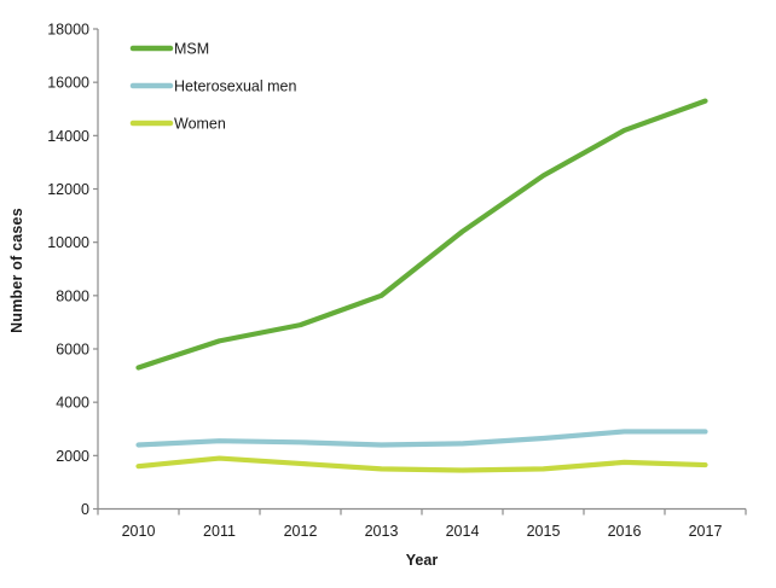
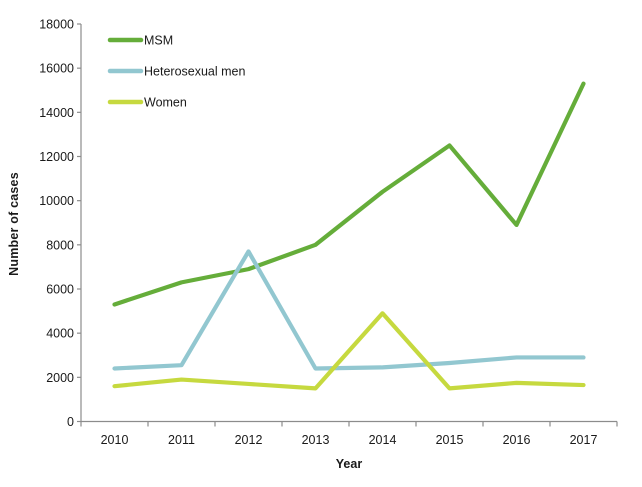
Heterosexual men/2012: 2500 -> 7700
Women/2014: 1400 -> 4900
MSM/2016: 14200 -> 8900
